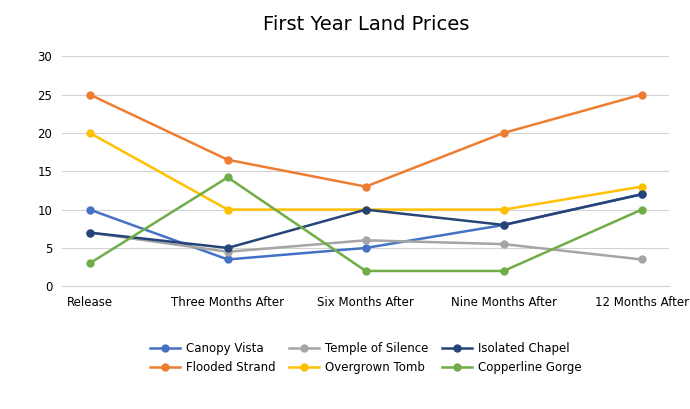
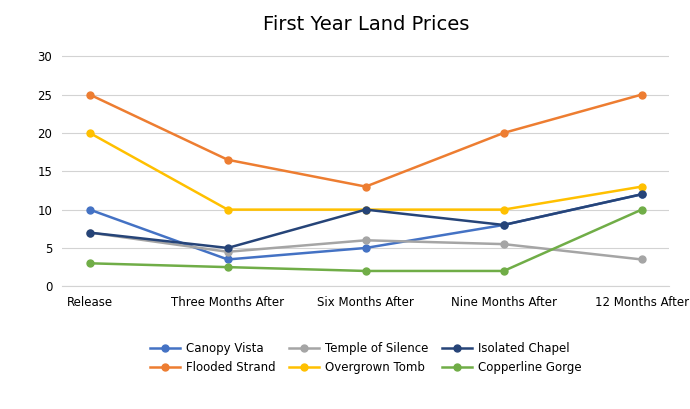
Copperline Gorge/Three Months After: 14.2 -> 2.5
